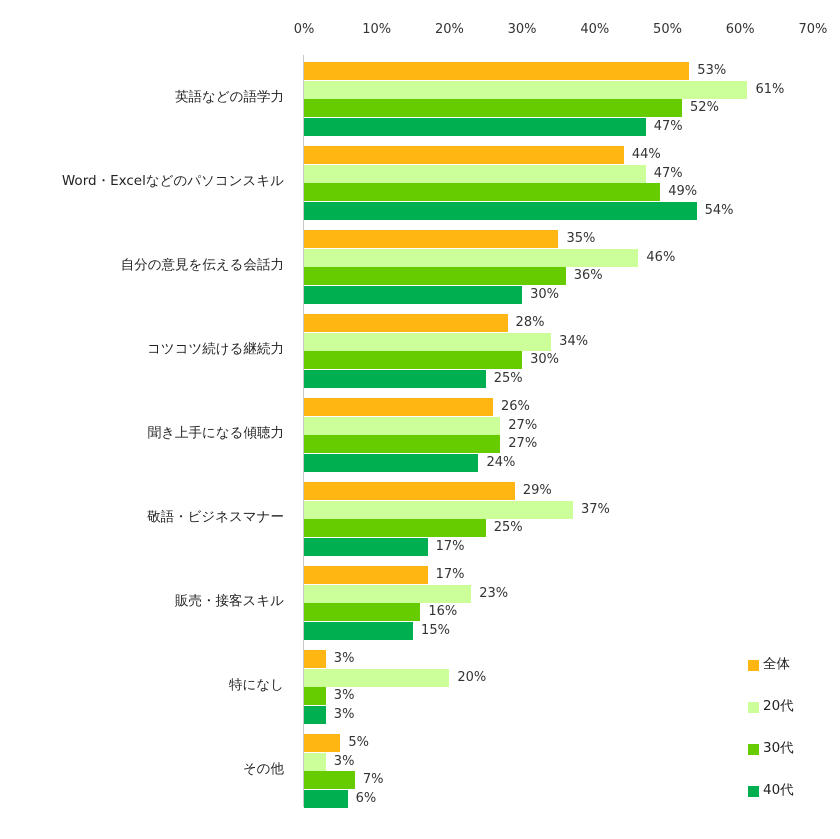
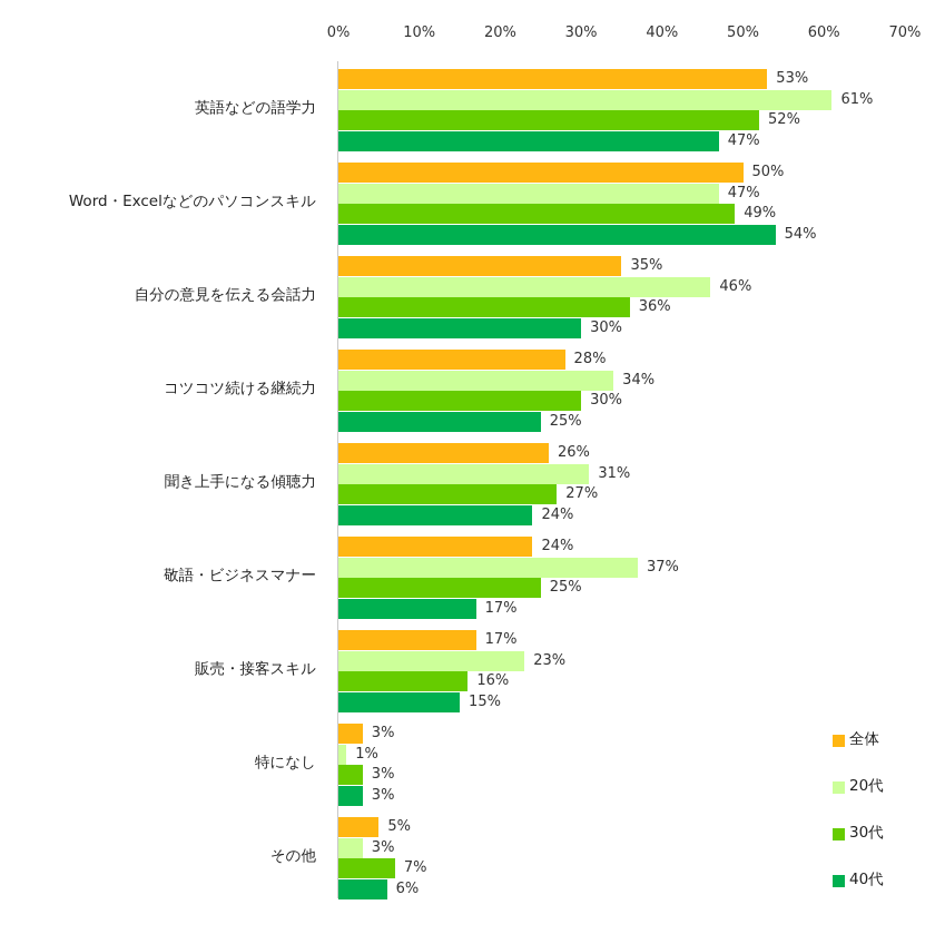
全体/Word・Excelなどのパソコンスキル: 44% -> 50%
20代/聞き上手になる傾聴力: 27% -> 31%
全体/敬語・ビジネスマナー: 29% -> 24%
20代/特になし: 20% -> 1%
